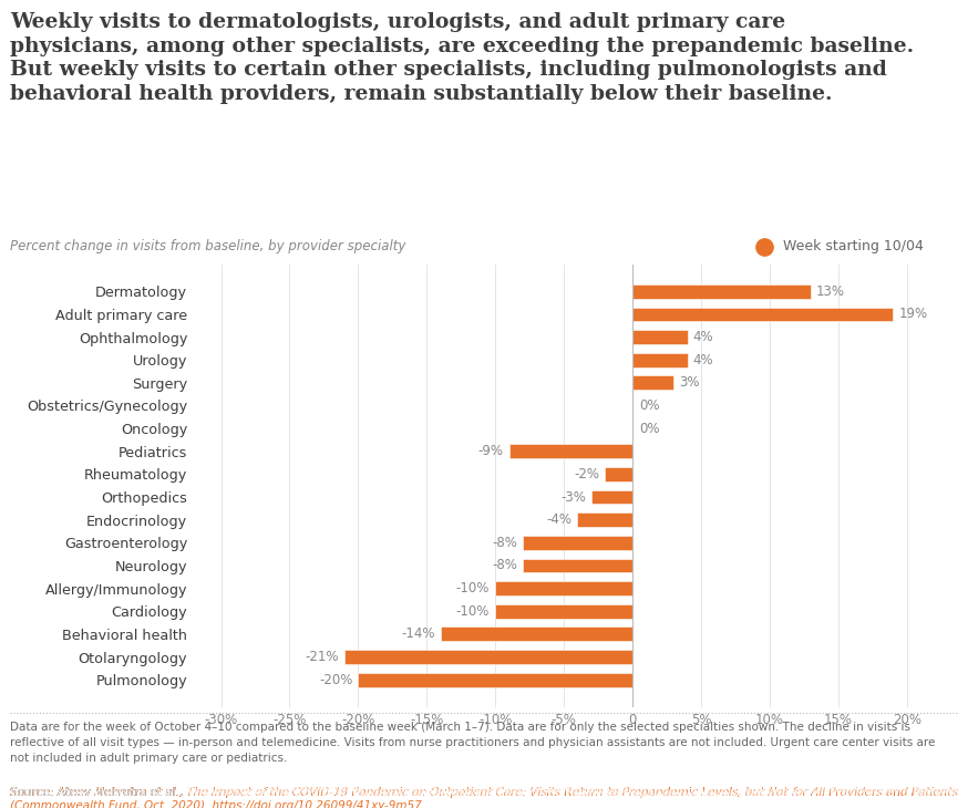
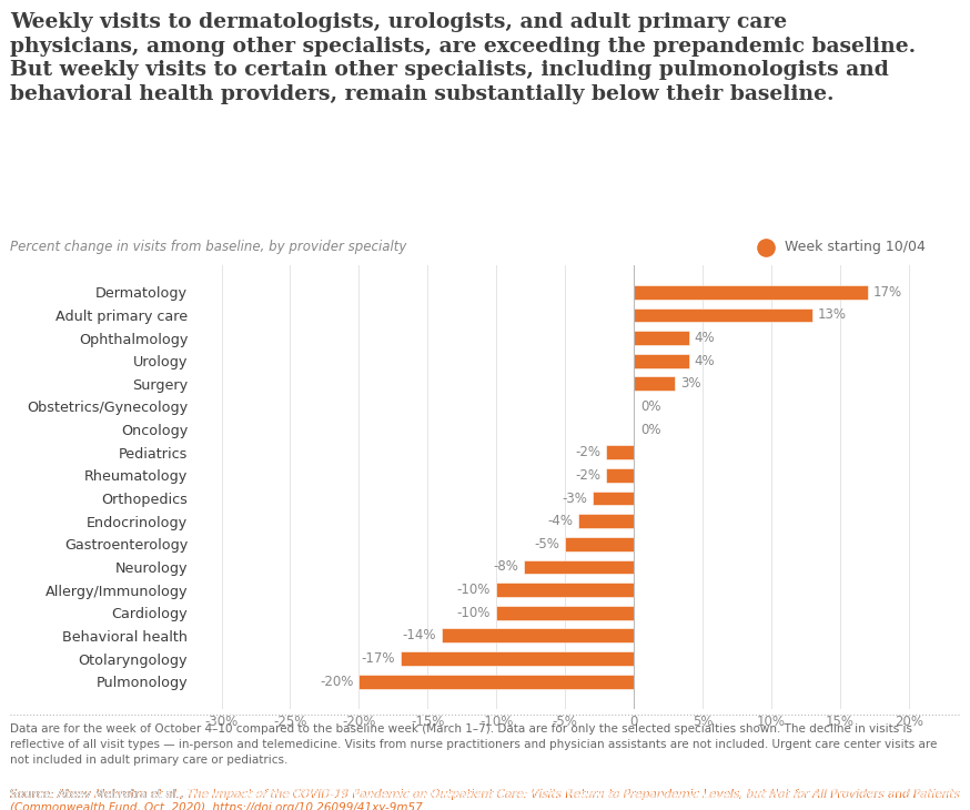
Dermatology: 13% -> 17%
Adult primary care: 19% -> 13%
Pediatrics: -9% -> -2%
Gastroenterology: -8% -> -5%
Otolaryngology: -21% -> -17%
